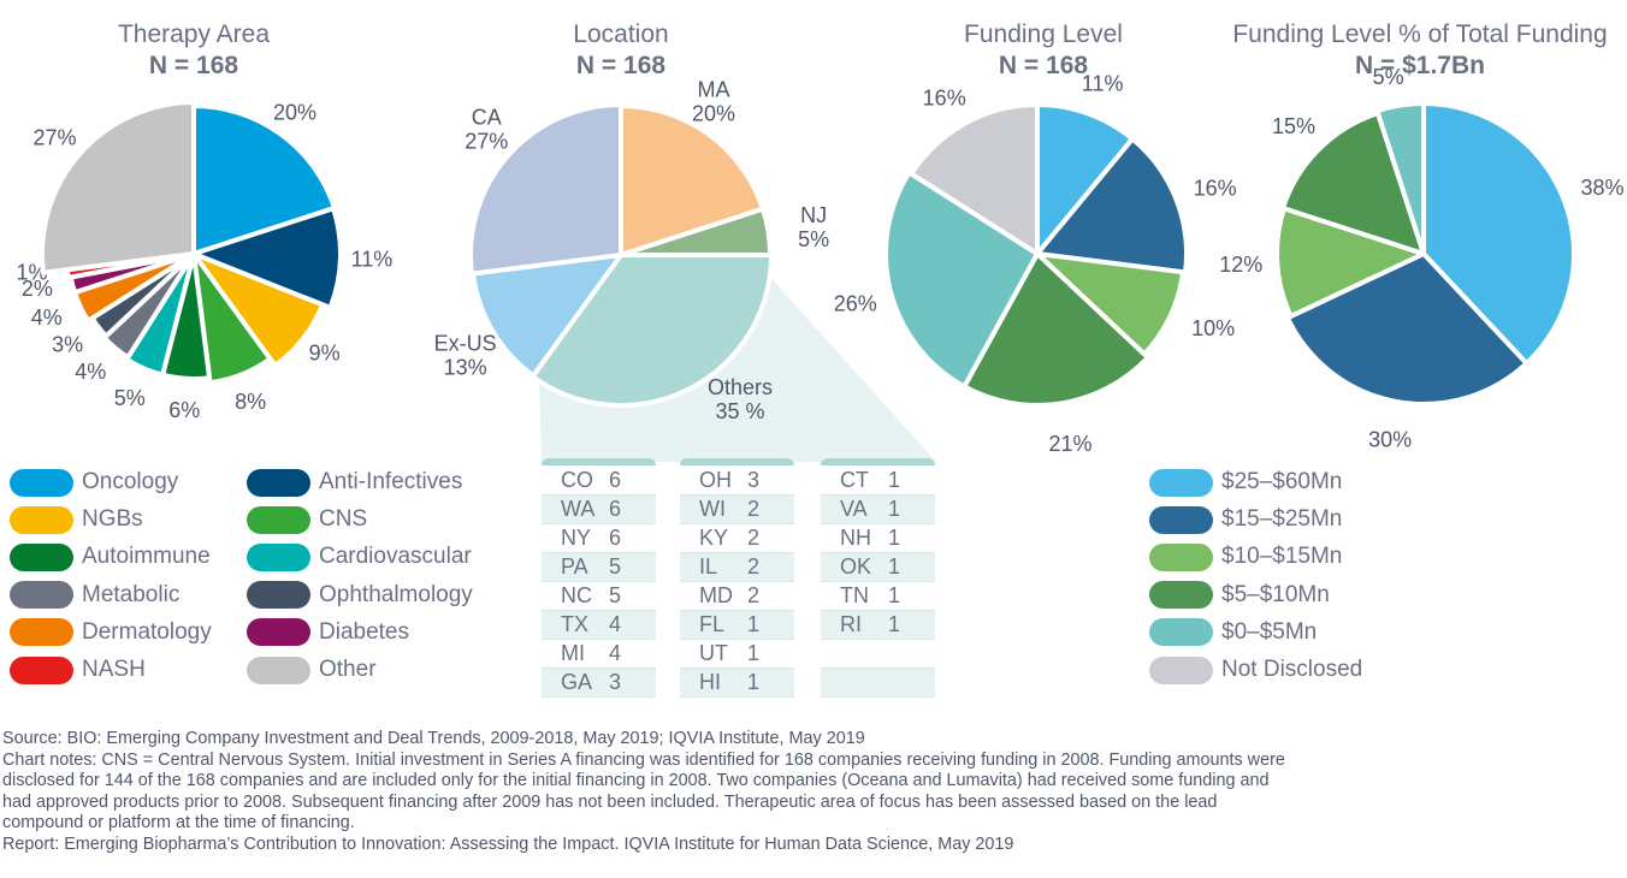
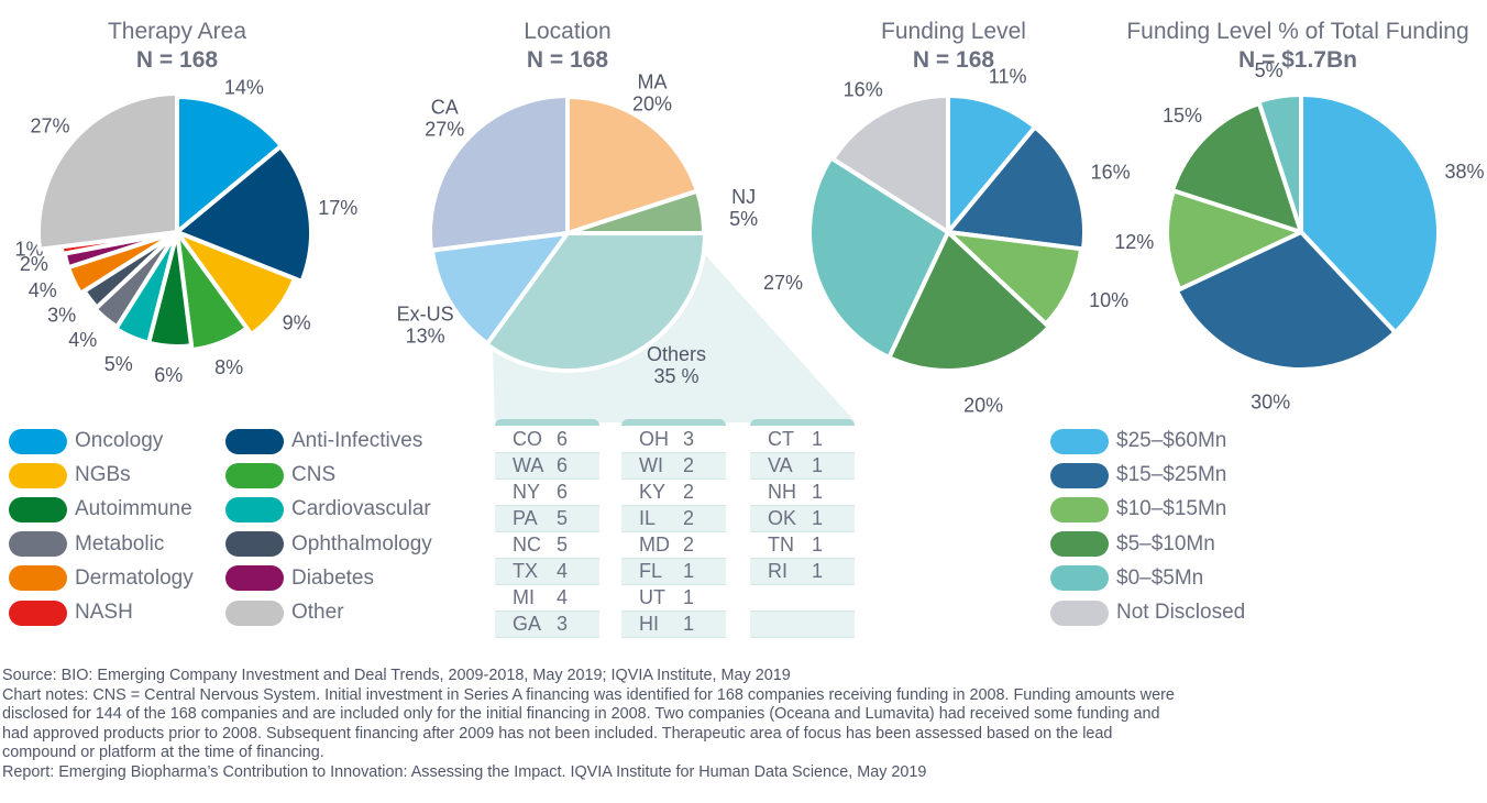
Therapy Area/Oncology: 20% -> 14%
Therapy Area/Anti-Infectives: 11% -> 17%
Funding Level/$5–$10Mn: 21% -> 20%
Funding Level/$0–$5Mn: 26% -> 27%
